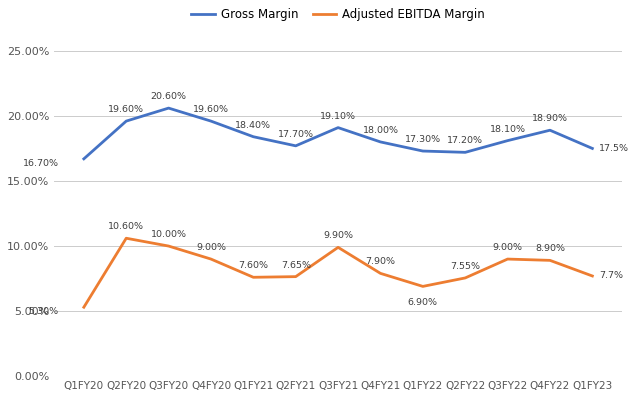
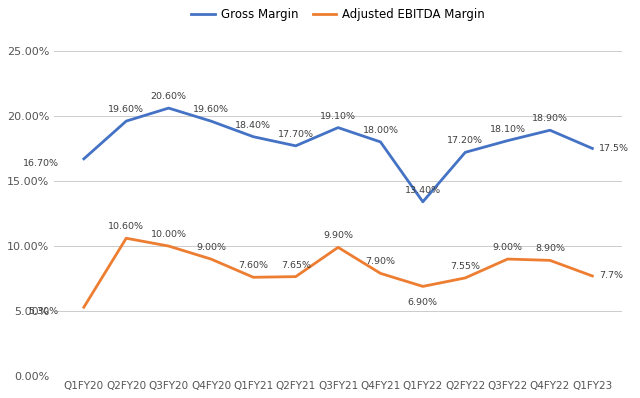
Gross Margin/Q1FY22: 17.30% -> 13.40%
